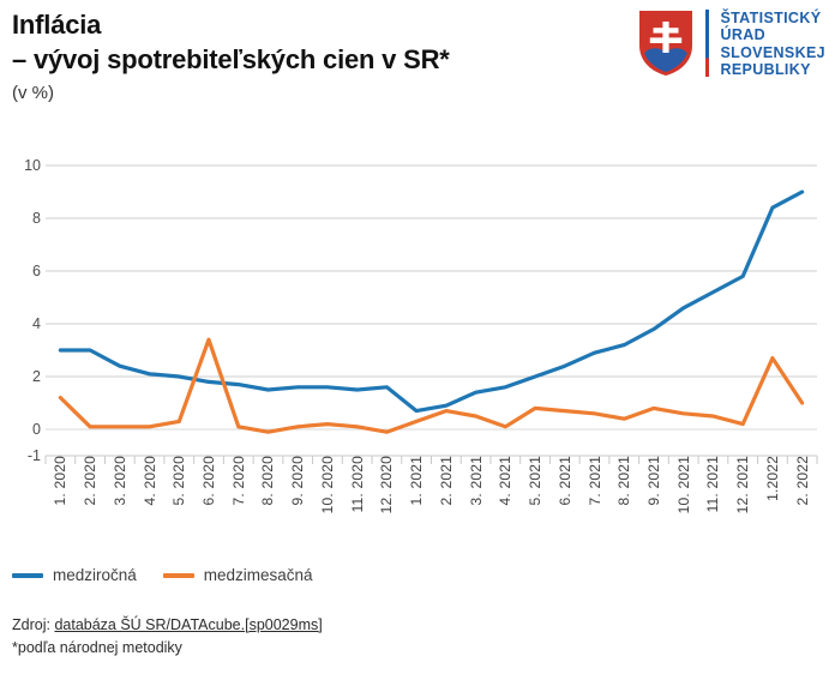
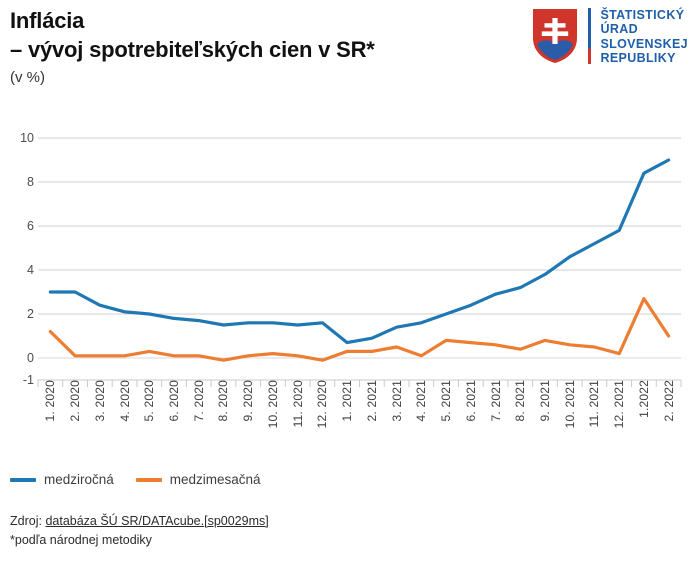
medzimesačná/6. 2020: 3.4 -> 0.1
medzimesačná/2. 2021: 0.7 -> 0.3
